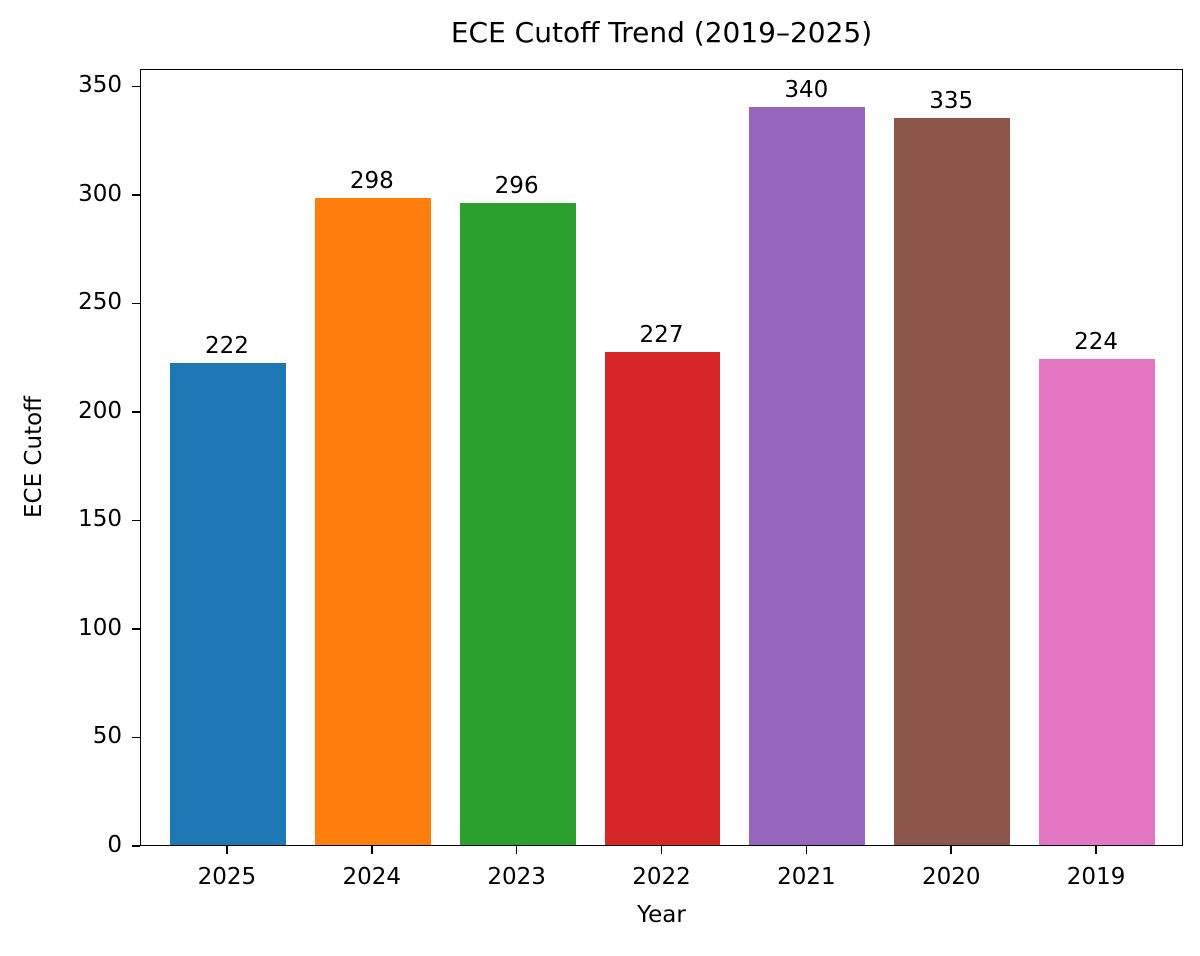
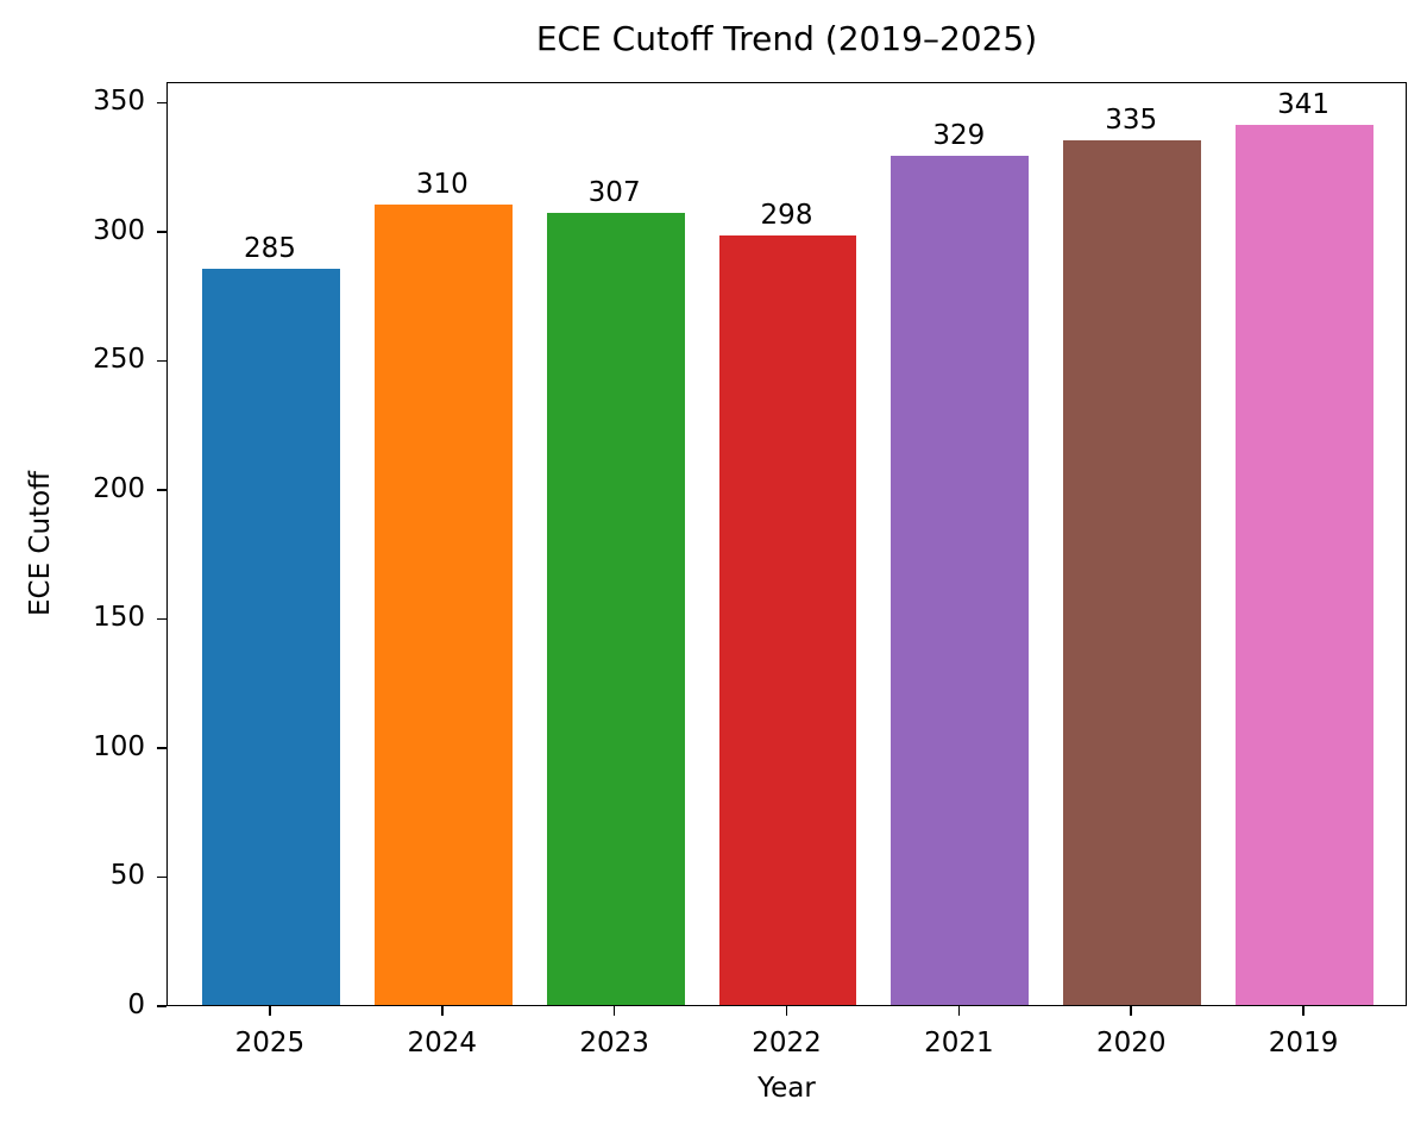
2025: 222 -> 285
2024: 298 -> 310
2023: 296 -> 307
2022: 227 -> 298
2021: 340 -> 329
2019: 224 -> 341
